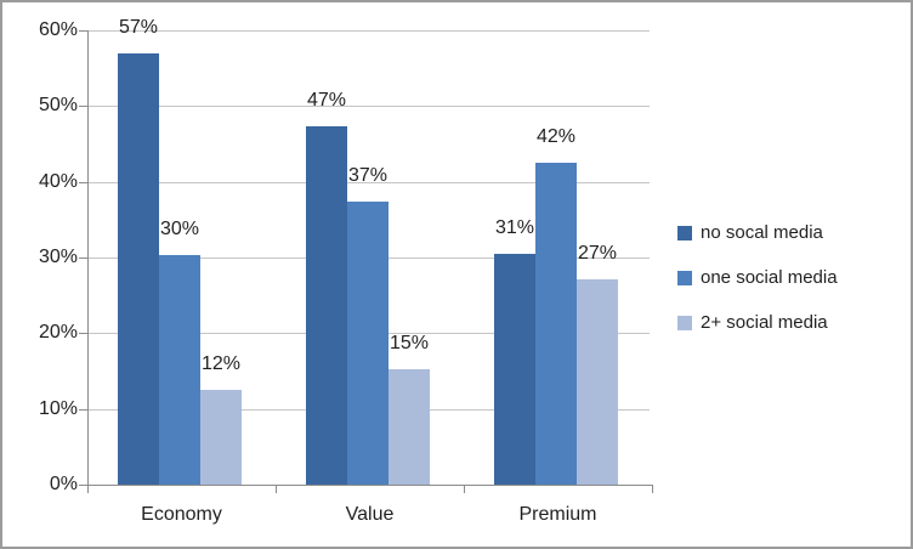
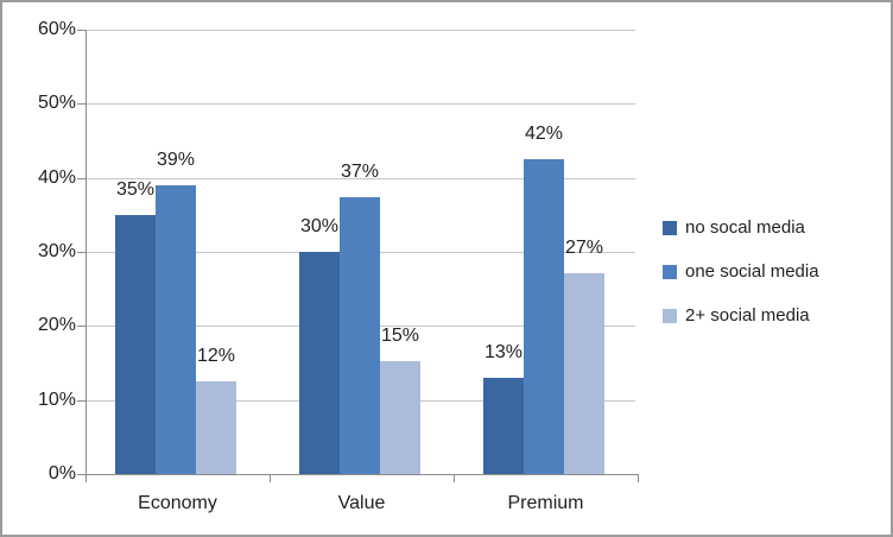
no socal media/Economy: 57% -> 35%
one social media/Economy: 30% -> 39%
no socal media/Value: 47% -> 30%
no socal media/Premium: 31% -> 13%
